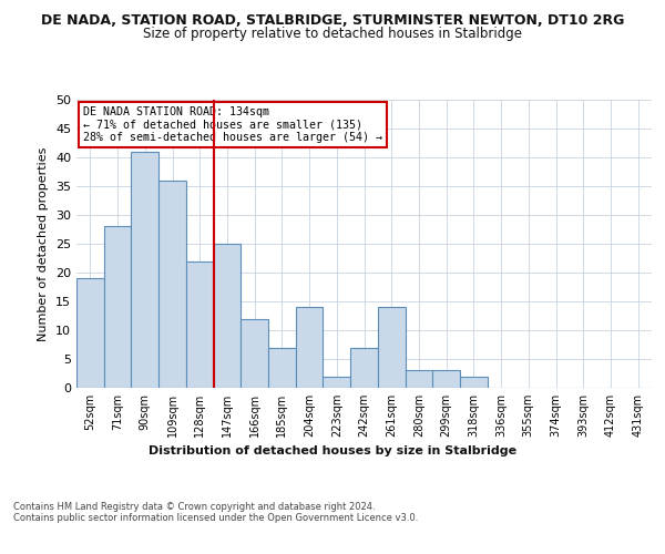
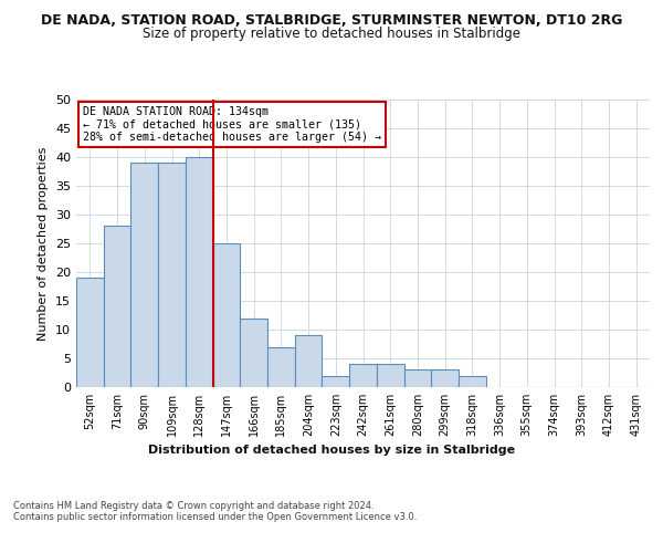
90sqm: 41 -> 39
109sqm: 36 -> 39
128sqm: 22 -> 40
204sqm: 14 -> 9
242sqm: 7 -> 4
261sqm: 14 -> 4
